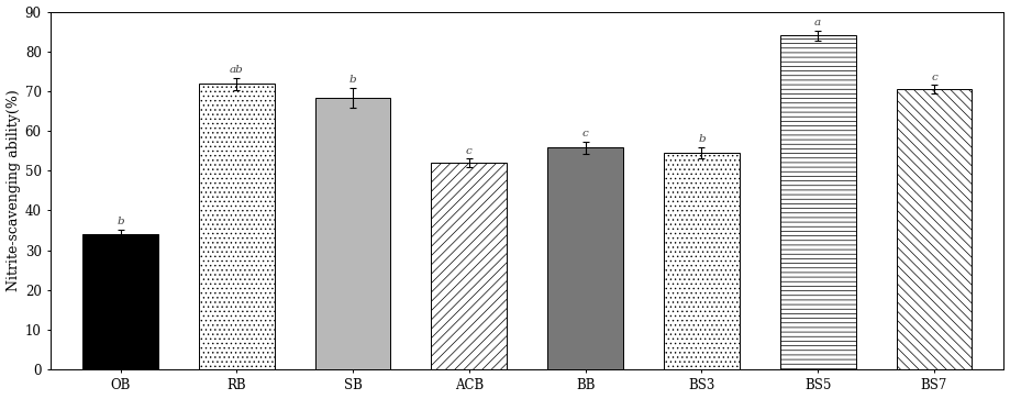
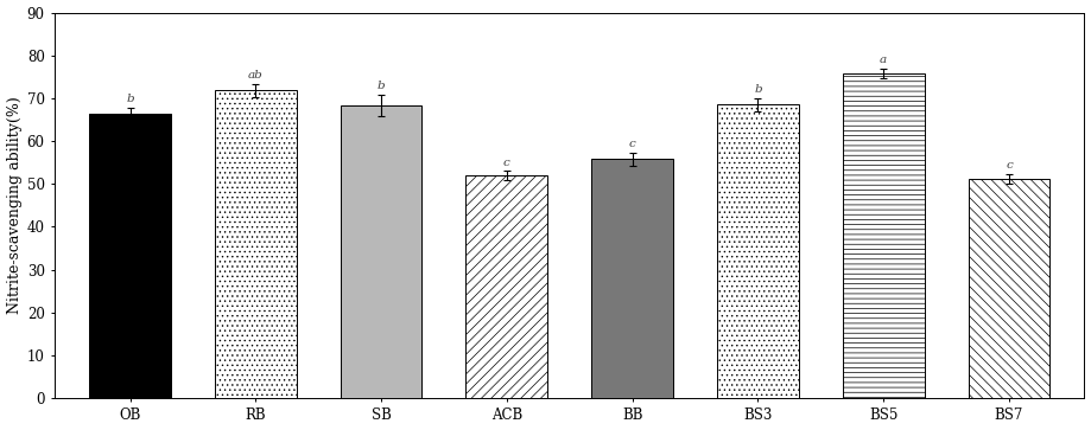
OB: 34.0 -> 66.5
BS3: 54.5 -> 68.5
BS5: 84.0 -> 75.8
BS7: 70.5 -> 51.2
